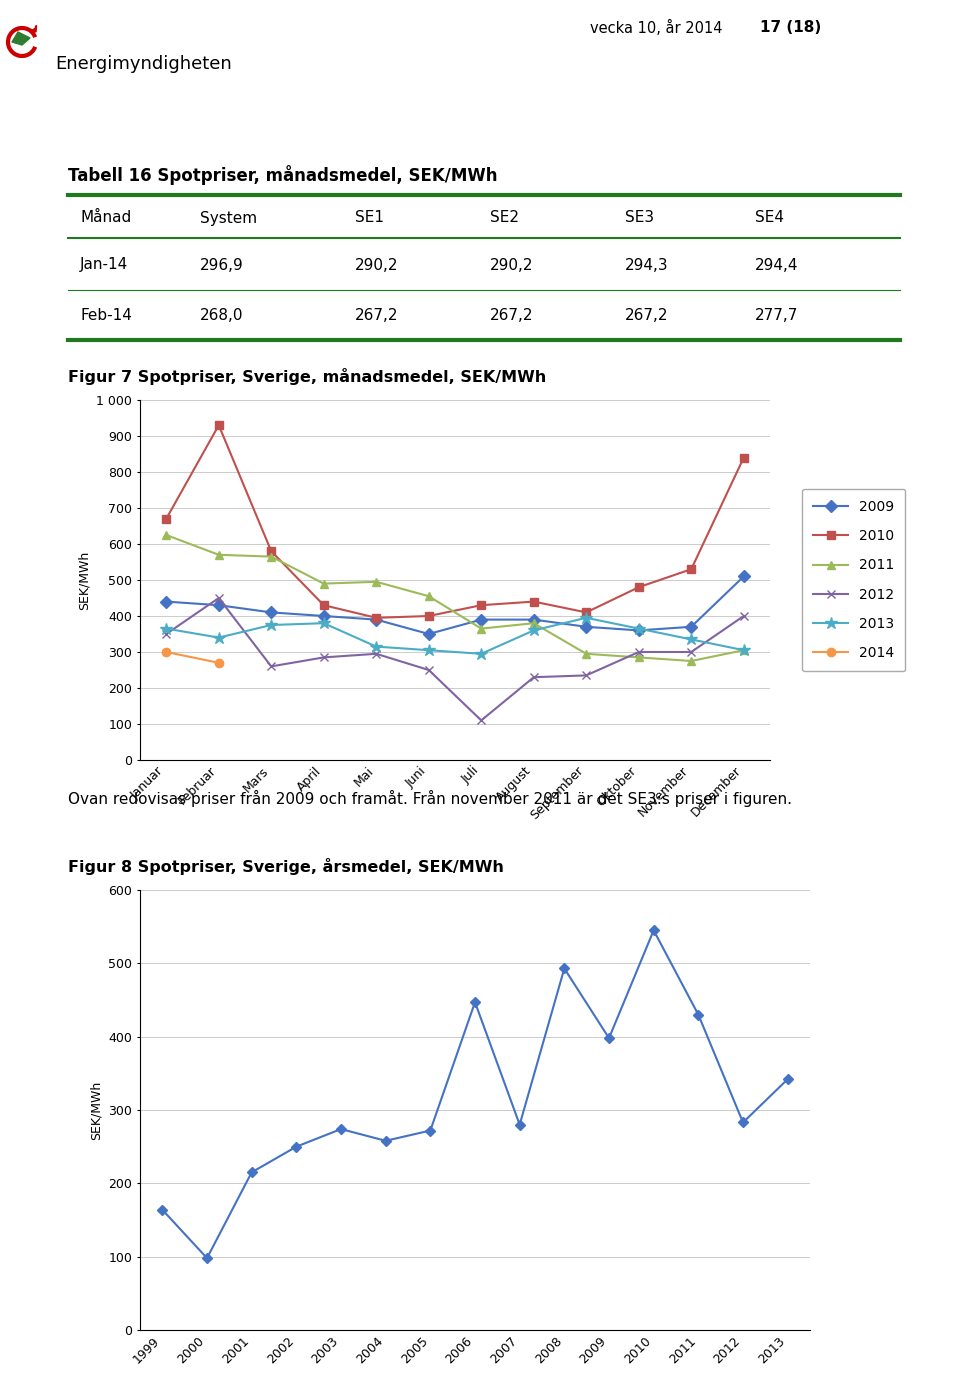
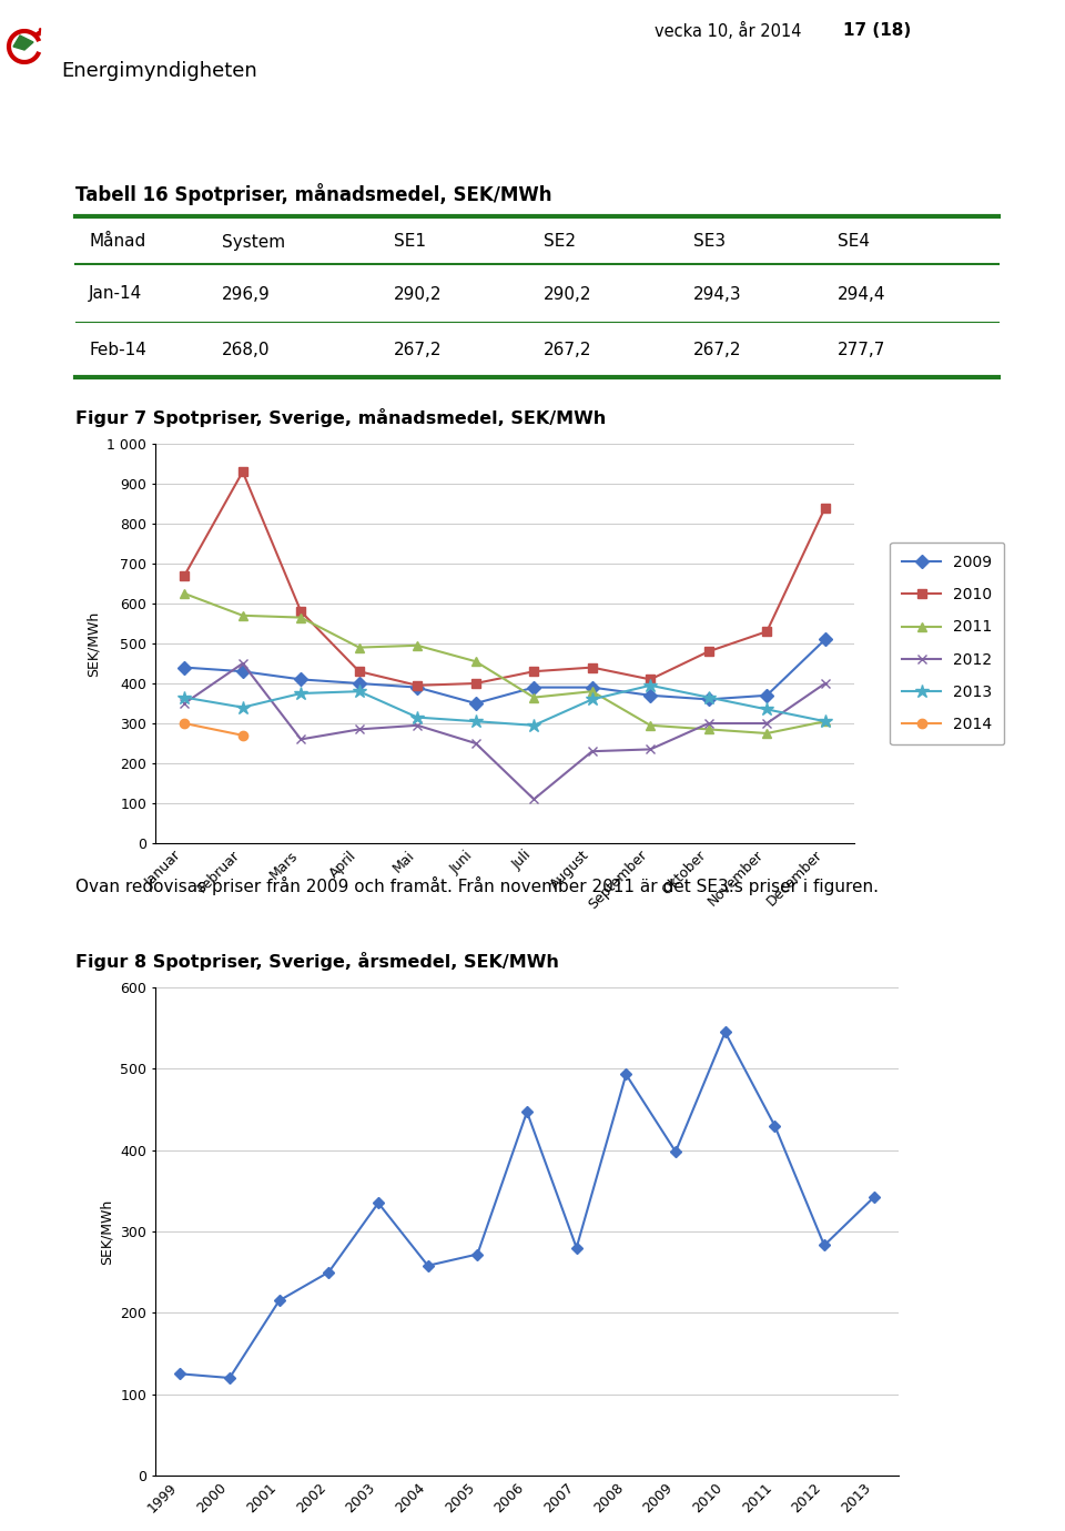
1999: 164 -> 125
2000: 98 -> 120
2003: 274 -> 335
